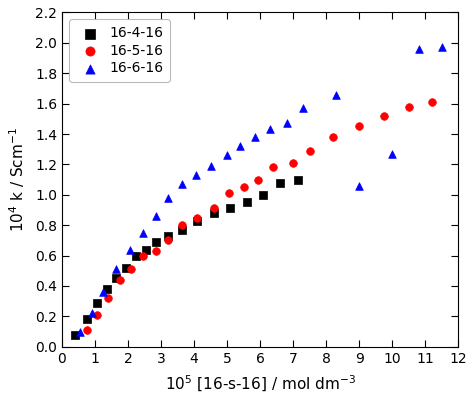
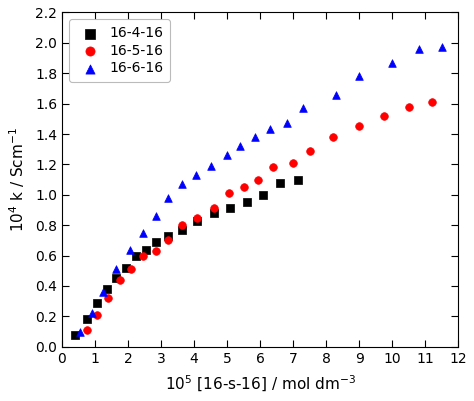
16-6-16/9: 1.06 -> 1.78
16-6-16/10: 1.27 -> 1.87
